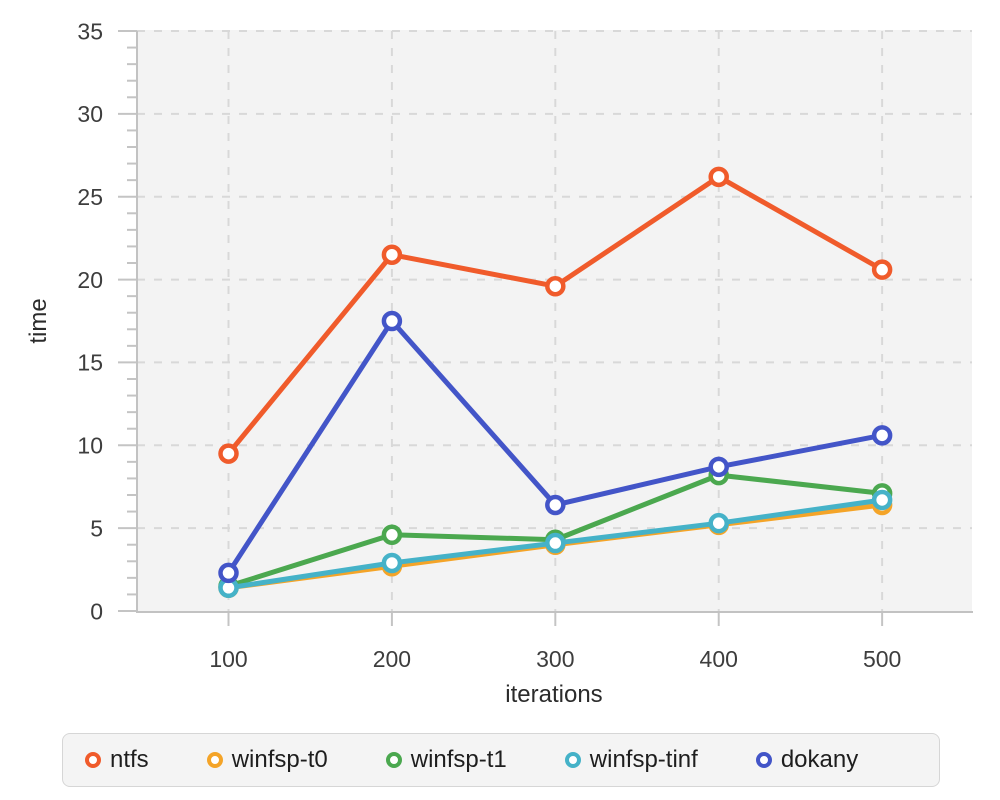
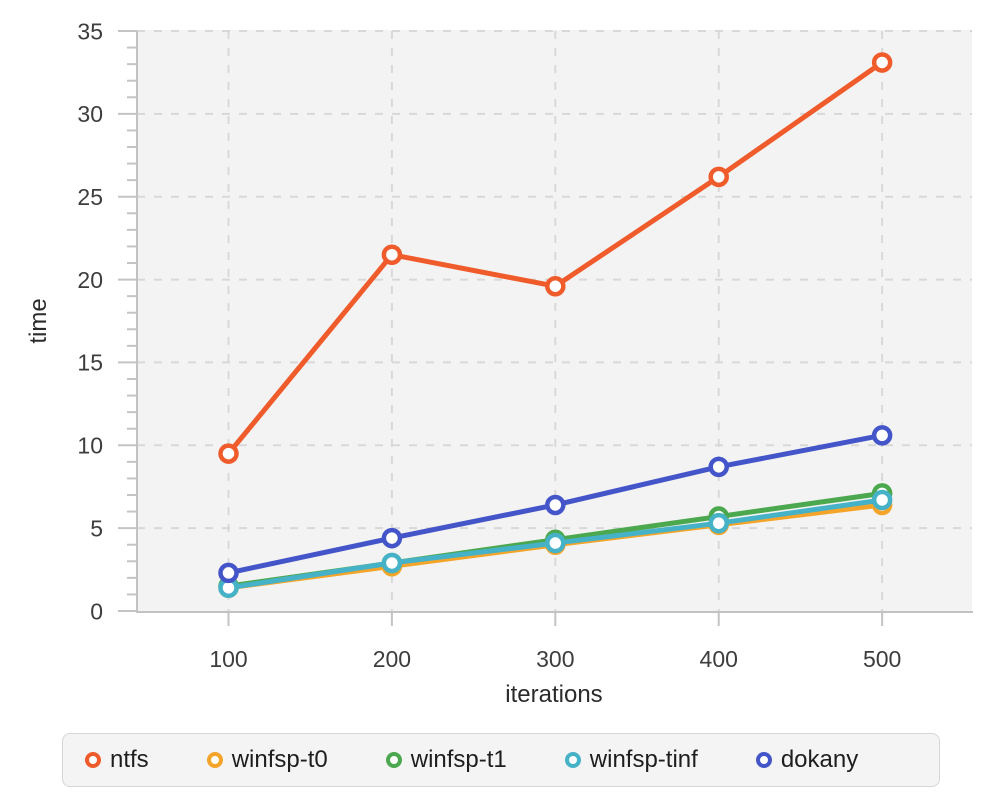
winfsp-t1/200: 4.6 -> 2.9
dokany/200: 17.5 -> 4.4
winfsp-t1/400: 8.2 -> 5.7
ntfs/500: 20.6 -> 33.1
